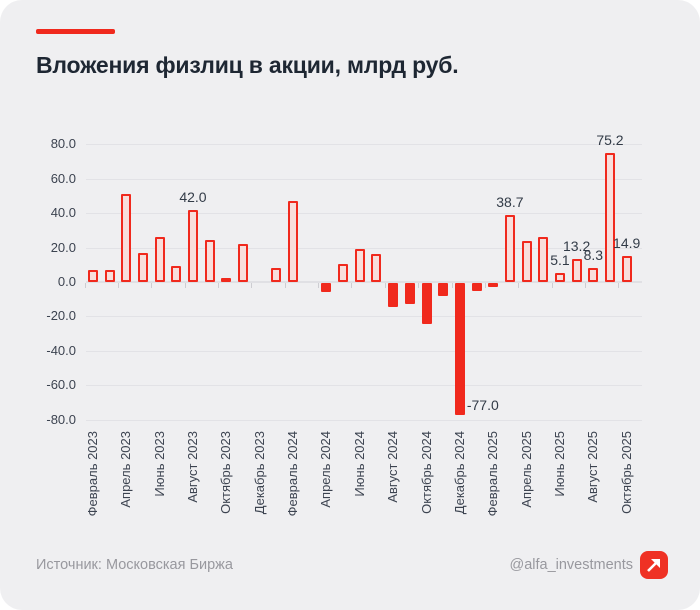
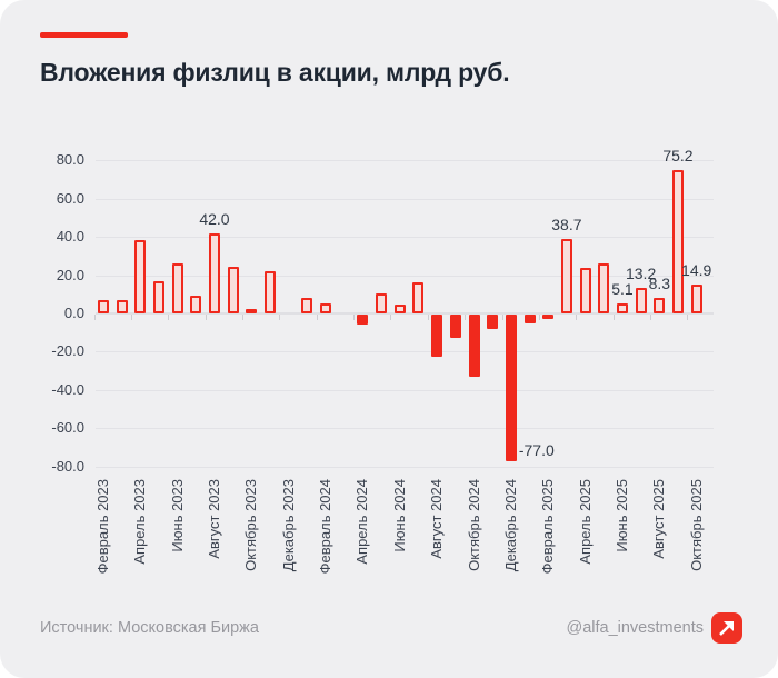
Апрель 2023: 51 -> 38
Февраль 2024: 47 -> 5
Июнь 2024: 19 -> 4
Август 2024: -14 -> -22
Октябрь 2024: -24 -> -32
